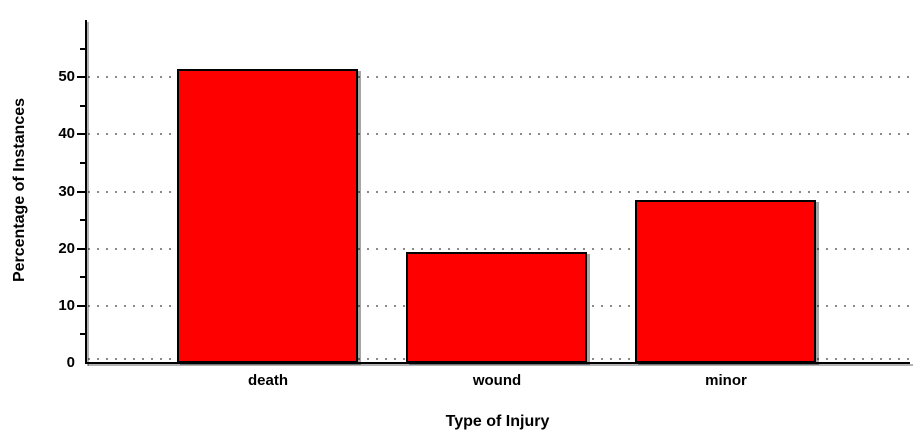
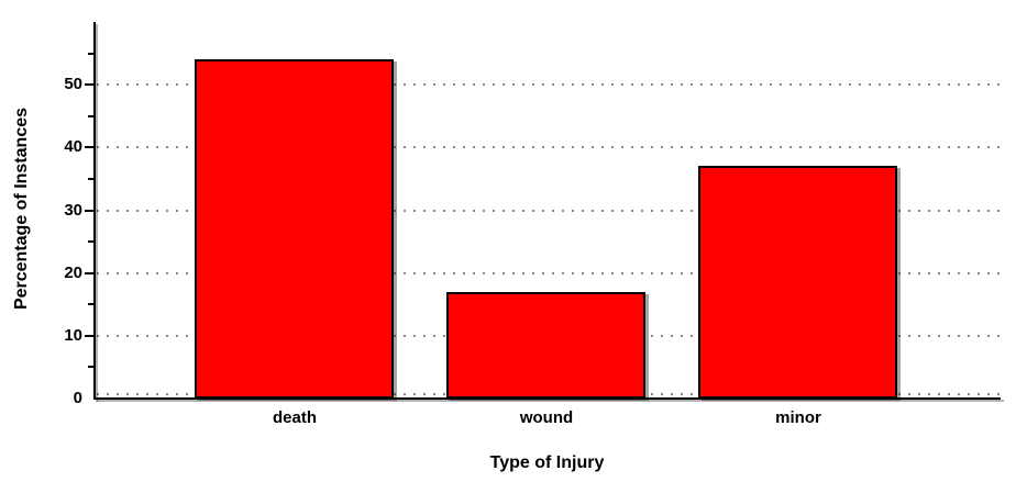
death: 52 -> 54
wound: 20 -> 17
minor: 28 -> 37
